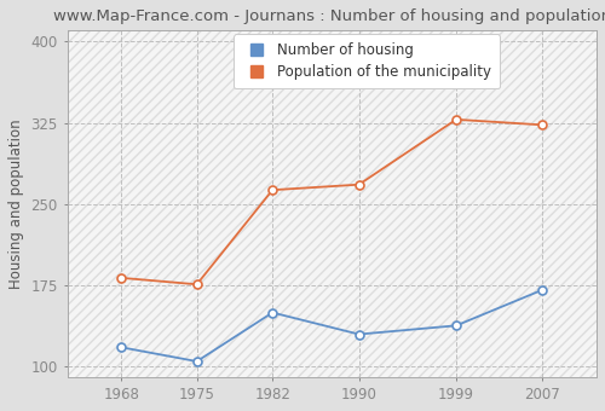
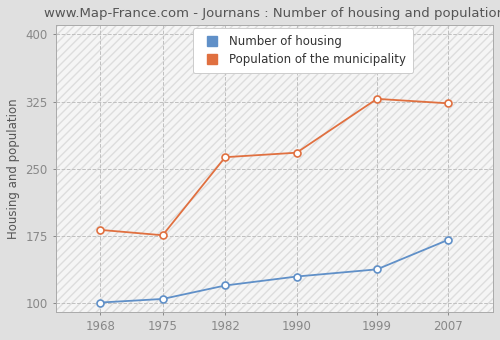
Number of housing/1968: 118 -> 101
Number of housing/1982: 150 -> 120
